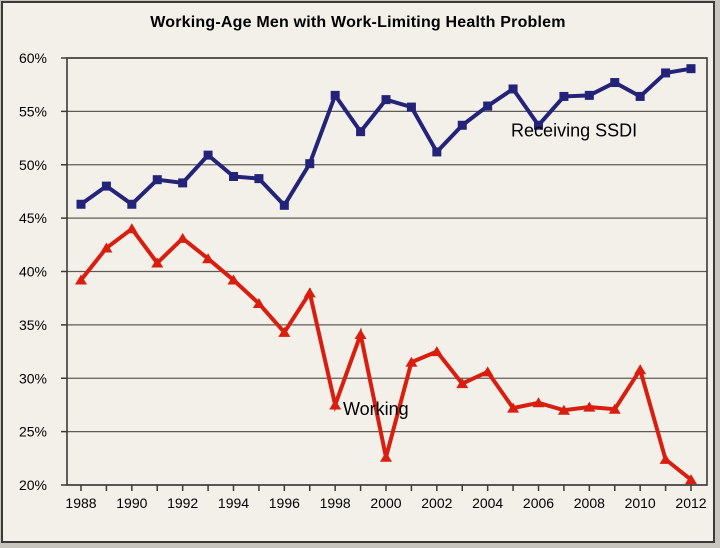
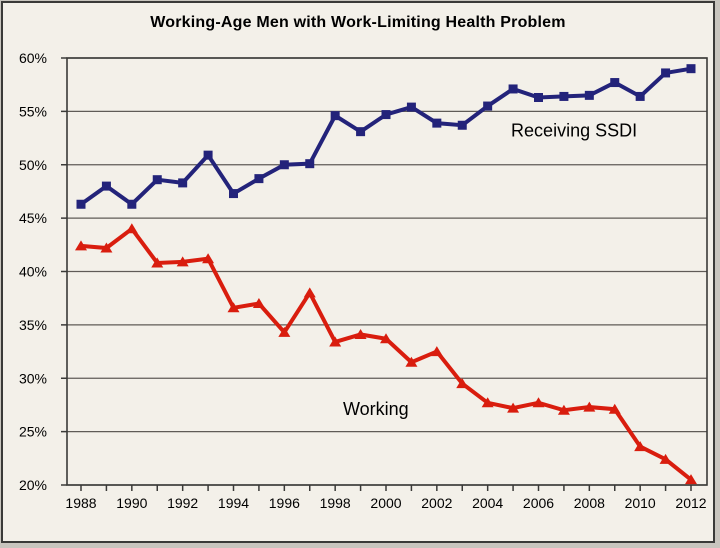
Working/1988: 39.2% -> 42.4%
Working/1992: 43.1% -> 40.9%
Receiving SSDI/1994: 48.9% -> 47.3%
Working/1994: 39.2% -> 36.6%
Receiving SSDI/1996: 46.2% -> 50.0%
Receiving SSDI/1998: 56.5% -> 54.6%
Working/1998: 27.5% -> 33.4%
Receiving SSDI/2000: 56.1% -> 54.7%
Working/2000: 22.6% -> 33.7%
Receiving SSDI/2002: 51.2% -> 53.9%
Working/2004: 30.6% -> 27.7%
Receiving SSDI/2006: 53.7% -> 56.3%
Working/2010: 30.8% -> 23.6%
